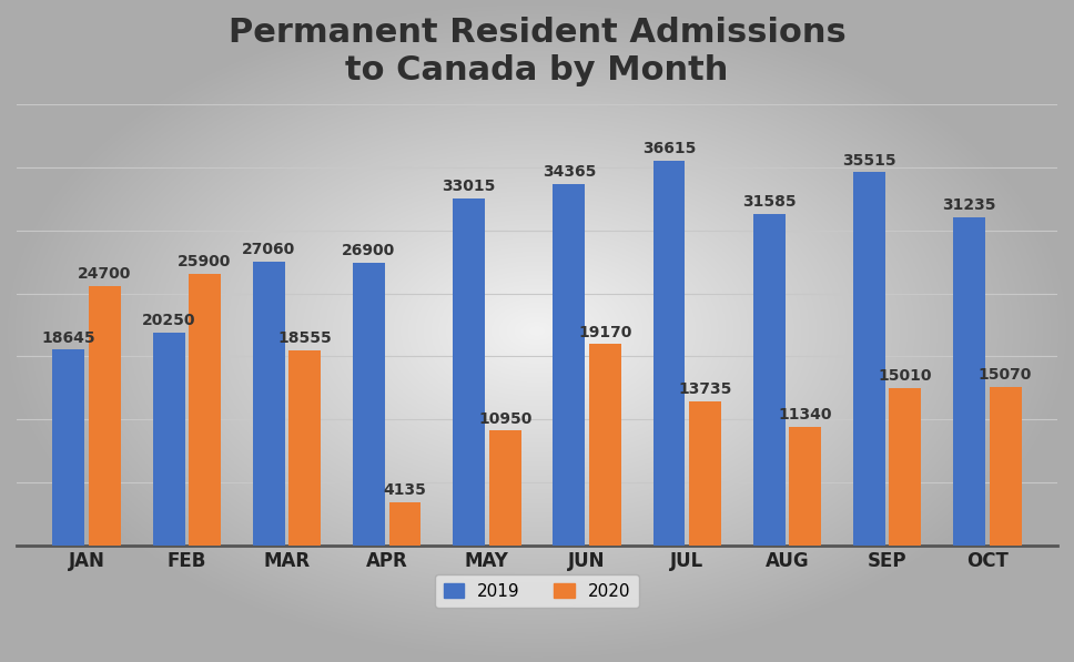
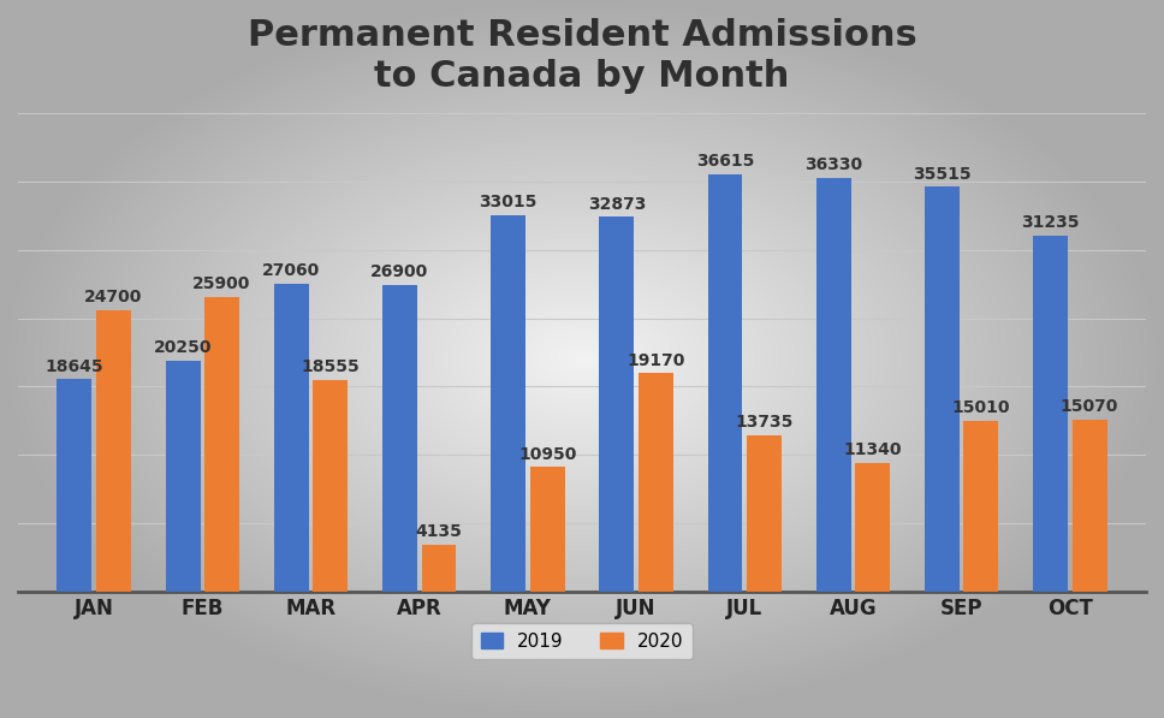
2019/JUN: 34365 -> 32873
2019/AUG: 31585 -> 36330
